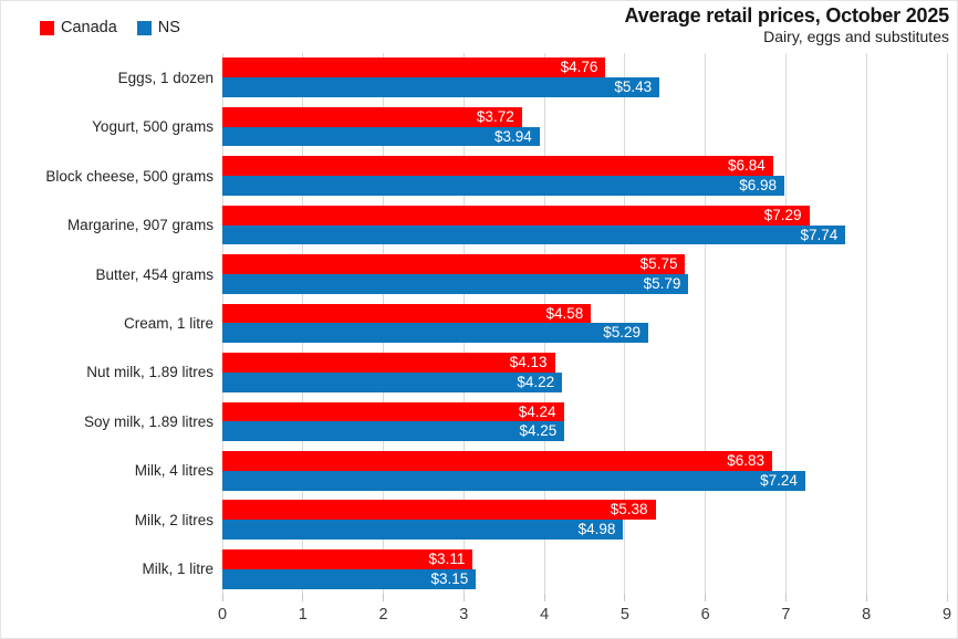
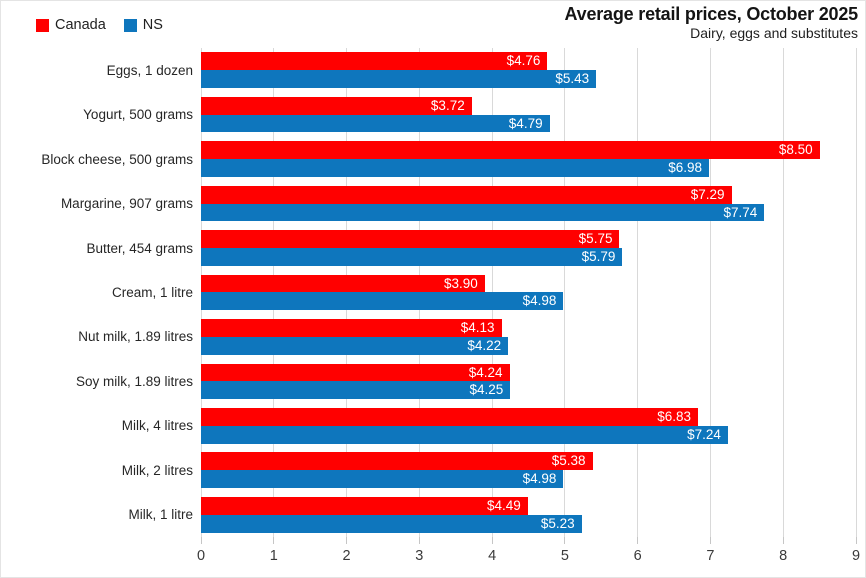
NS/Yogurt, 500 grams: $3.94 -> $4.79
Canada/Block cheese, 500 grams: $6.84 -> $8.50
Canada/Cream, 1 litre: $4.58 -> $3.90
NS/Cream, 1 litre: $5.29 -> $4.98
Canada/Milk, 1 litre: $3.11 -> $4.49
NS/Milk, 1 litre: $3.15 -> $5.23
